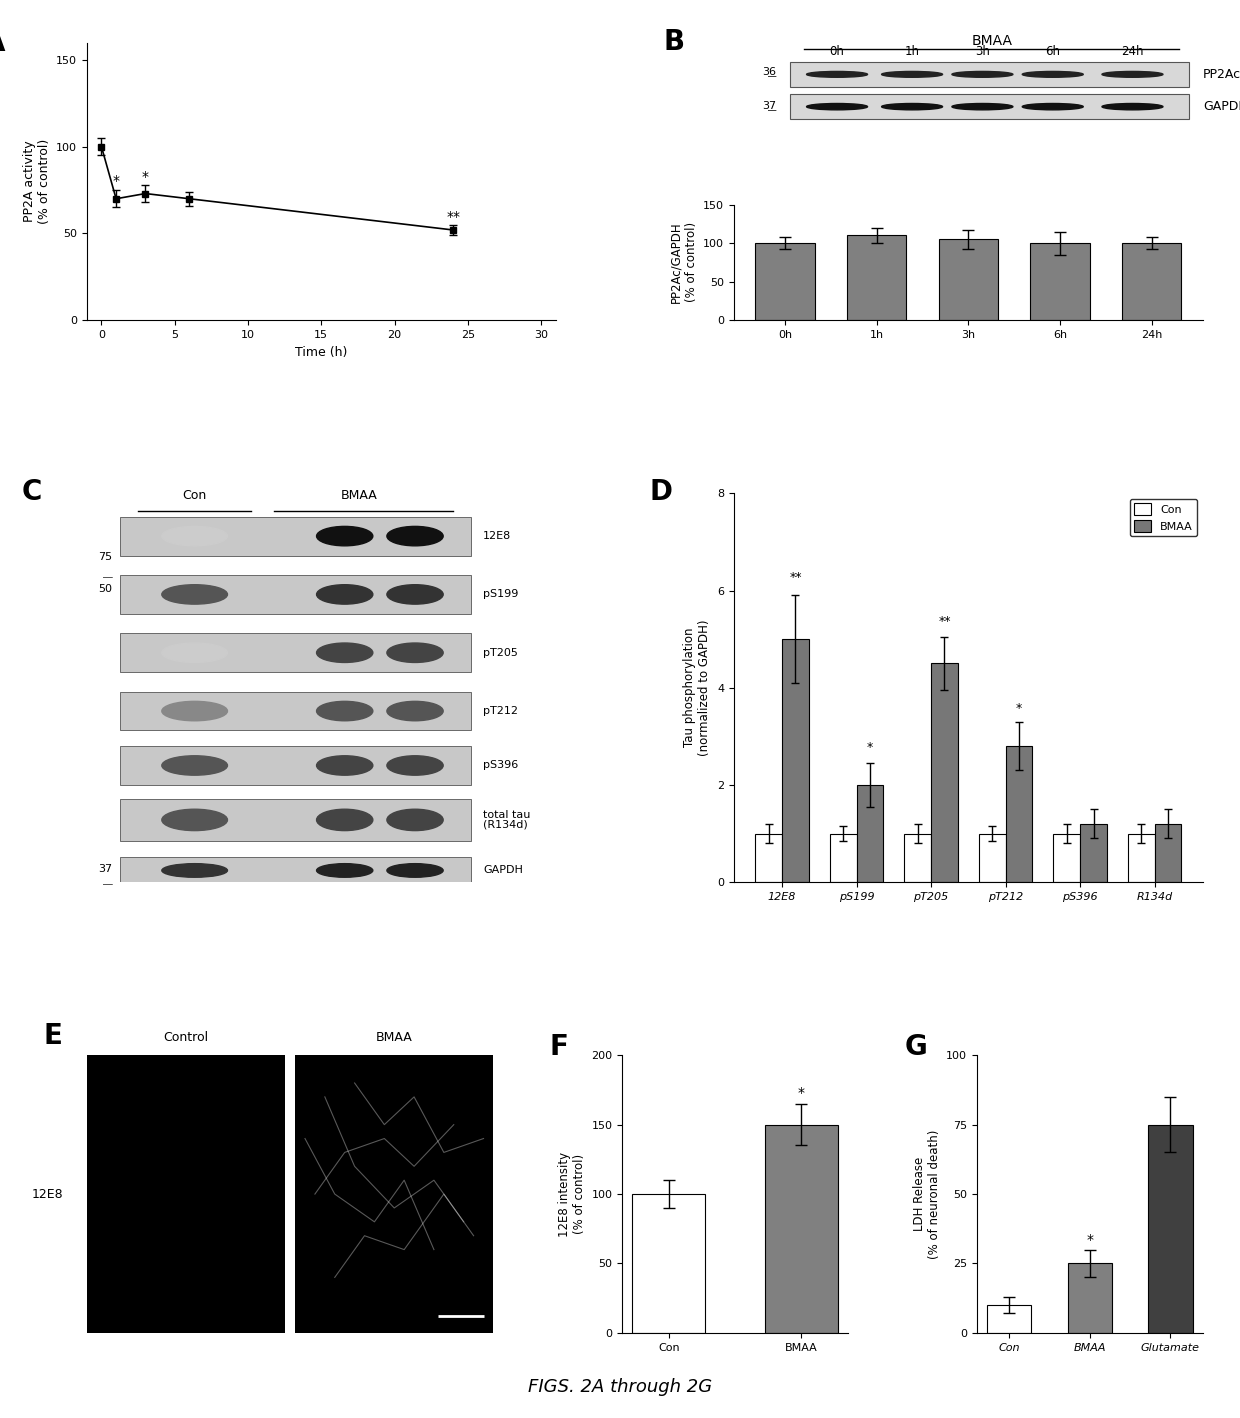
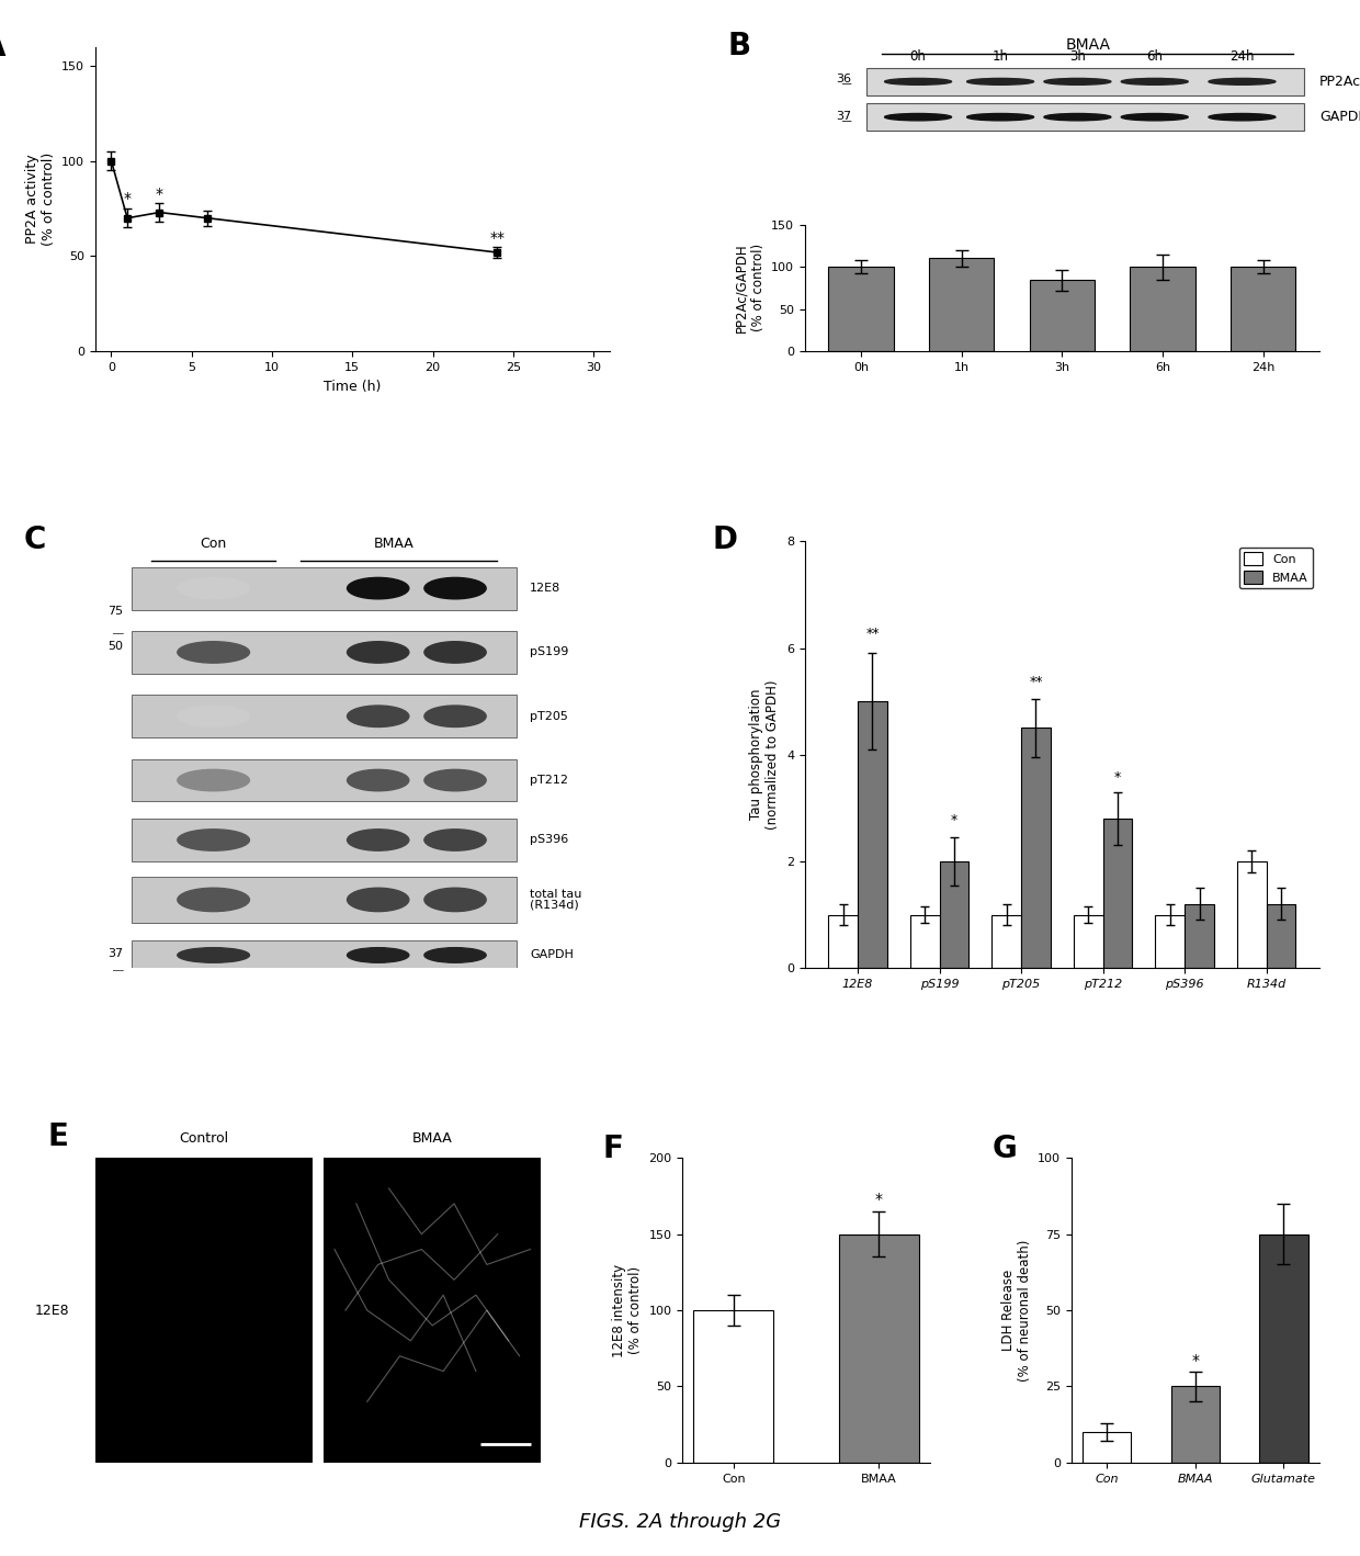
3h: 105 -> 84
Con/R134d: 1 -> 2
